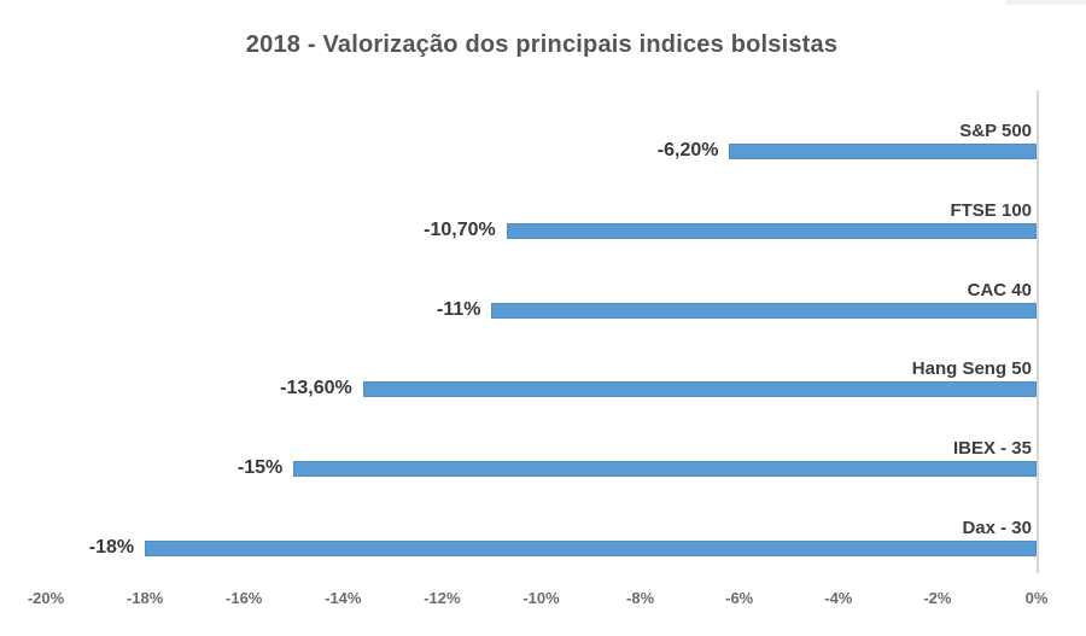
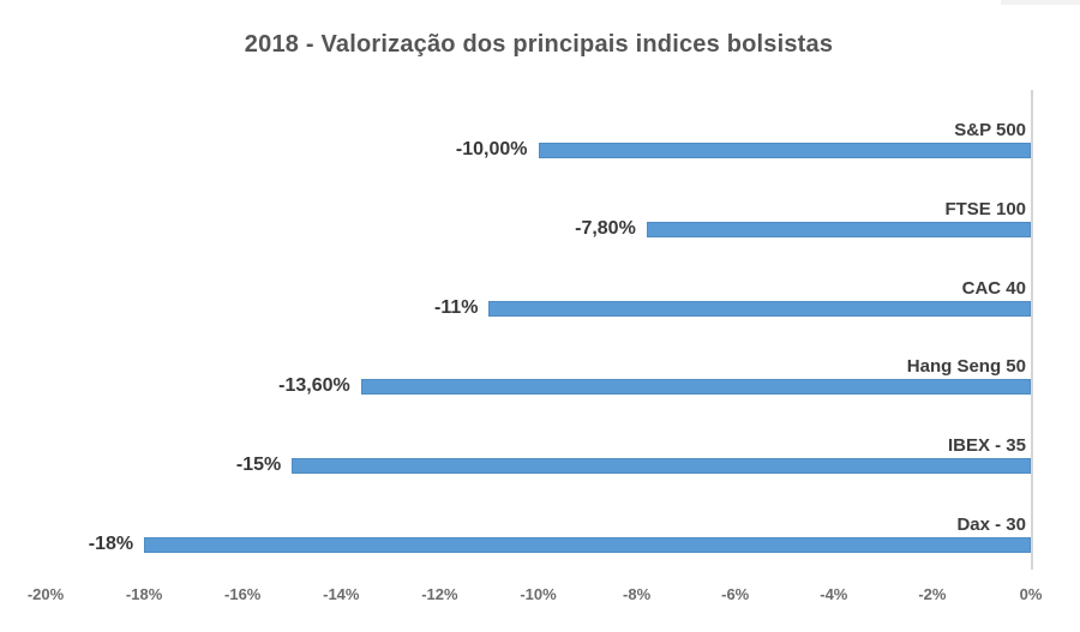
S&P 500: -6,20% -> -10,00%
FTSE 100: -10,70% -> -7,80%
